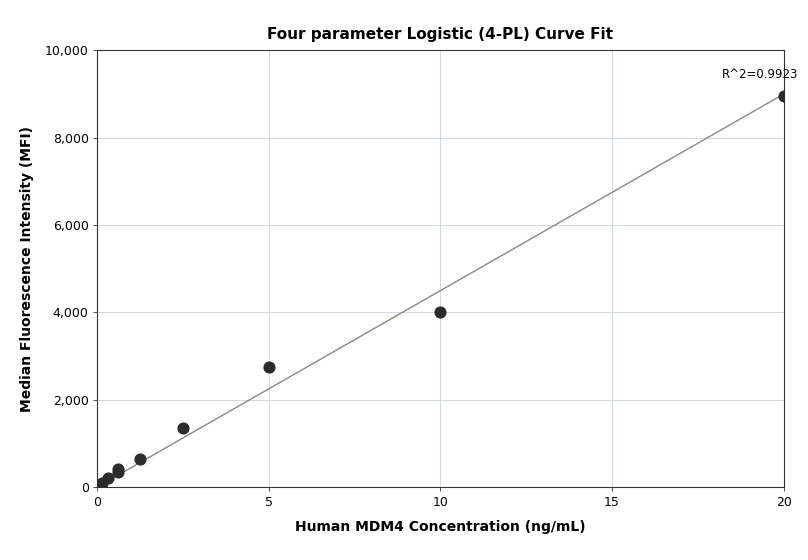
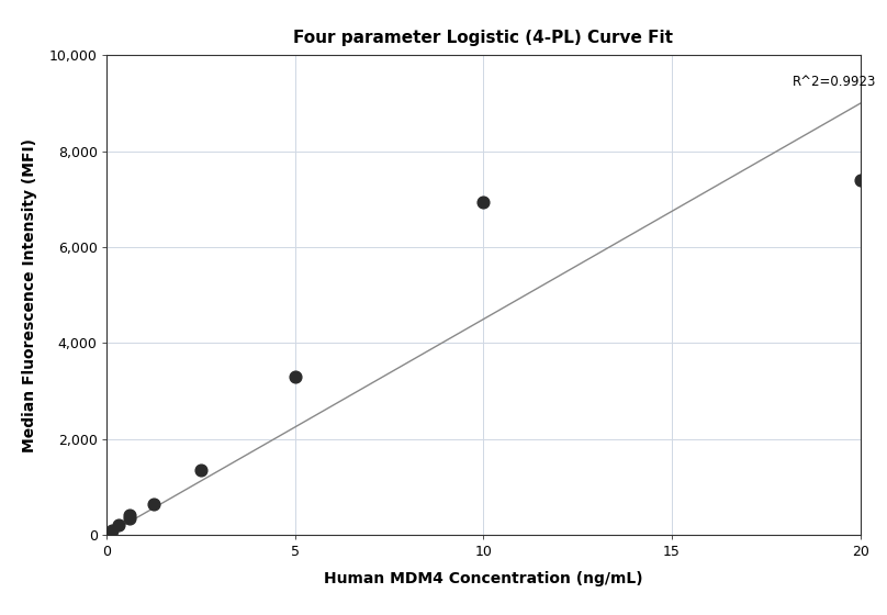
5: 2,750 -> 3,300
10: 4,000 -> 6,950
20: 8,950 -> 7,400
